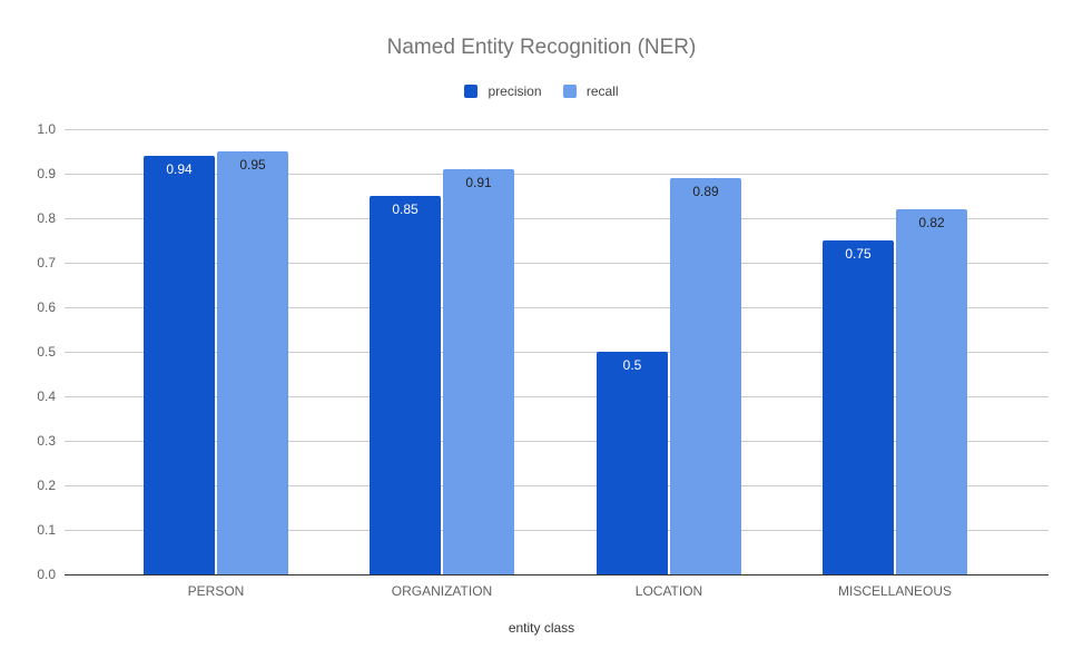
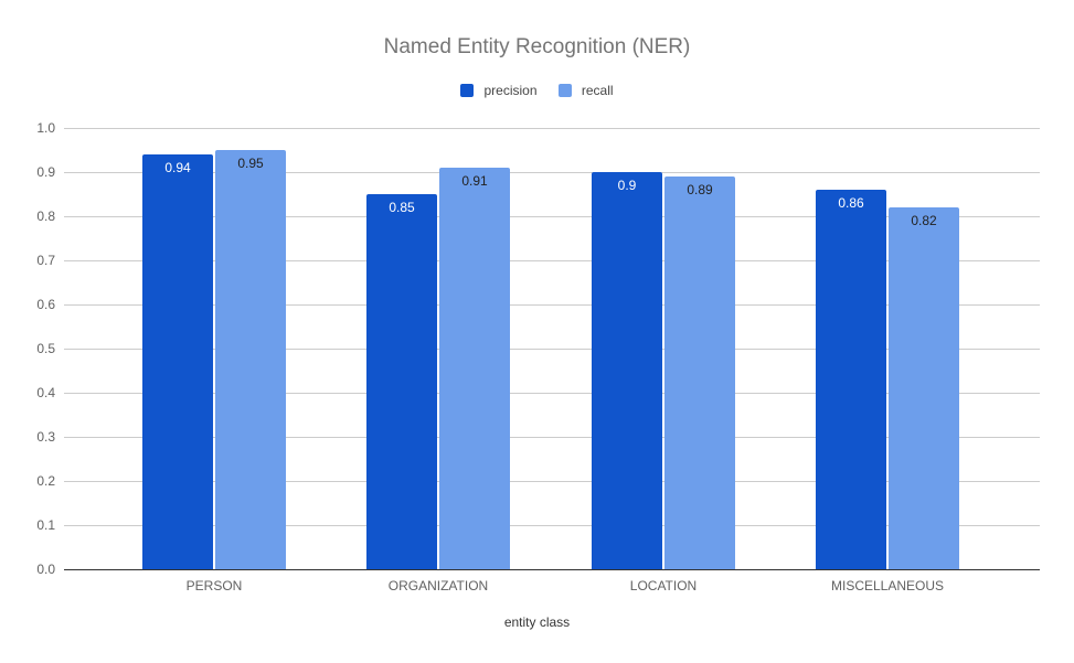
precision/LOCATION: 0.5 -> 0.9
precision/MISCELLANEOUS: 0.75 -> 0.86
